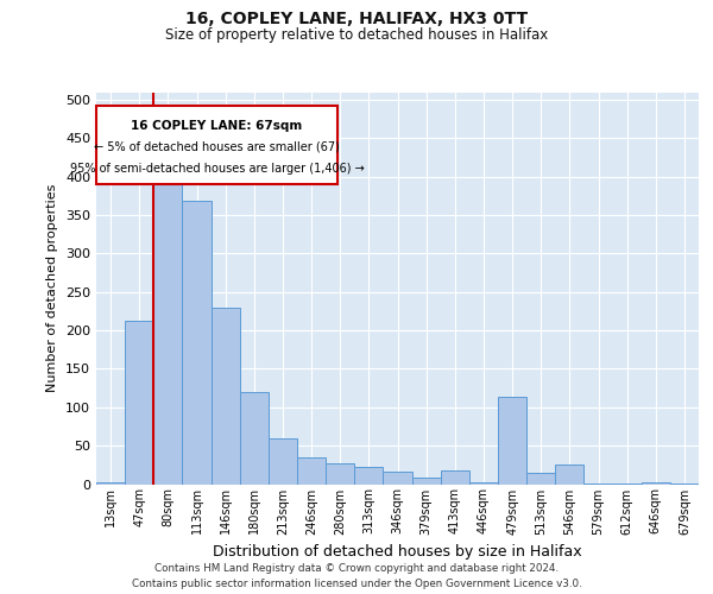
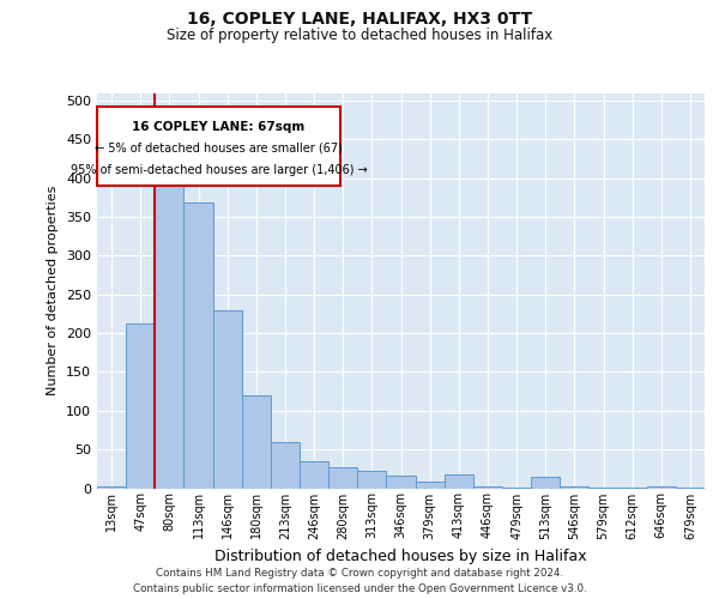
479sqm: 114 -> 1
546sqm: 26 -> 3
